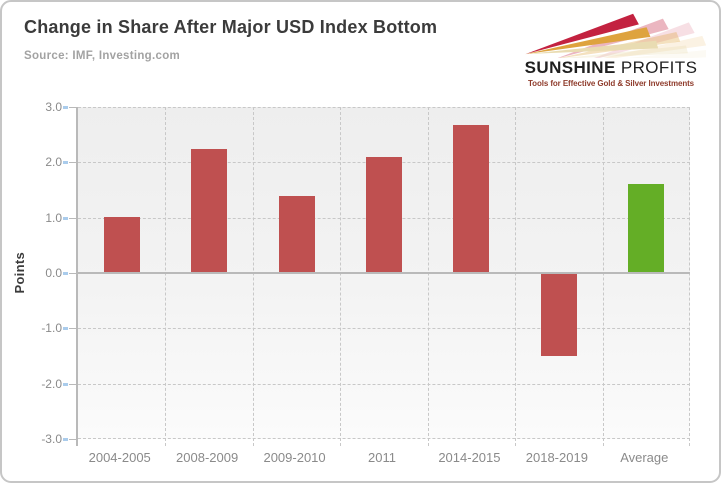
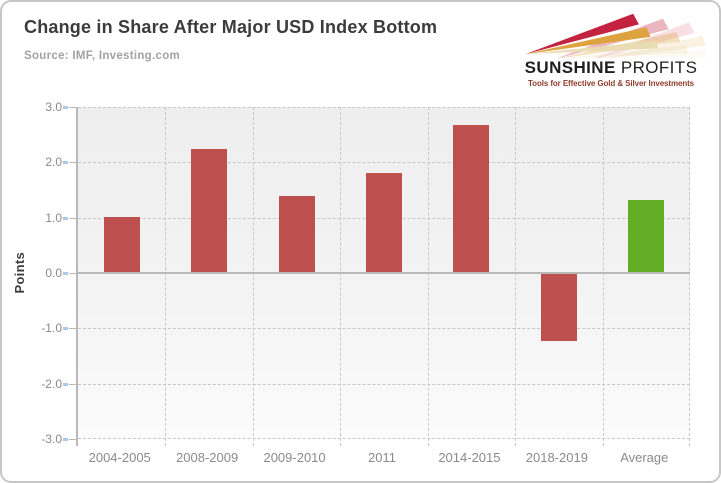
2011: 2.1 -> 1.8
2018-2019: -1.5 -> -1.2
Average: 1.6 -> 1.3
